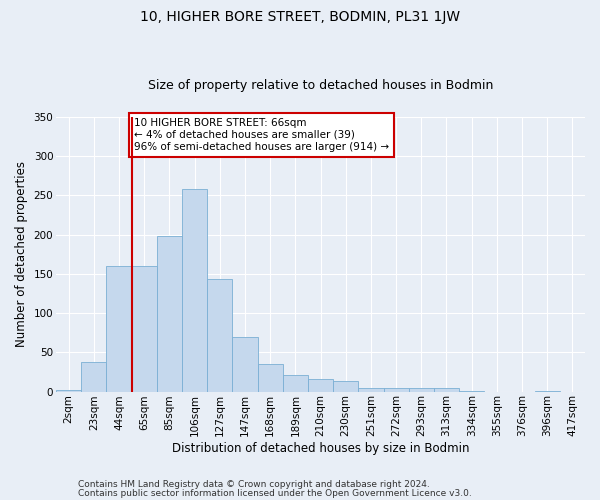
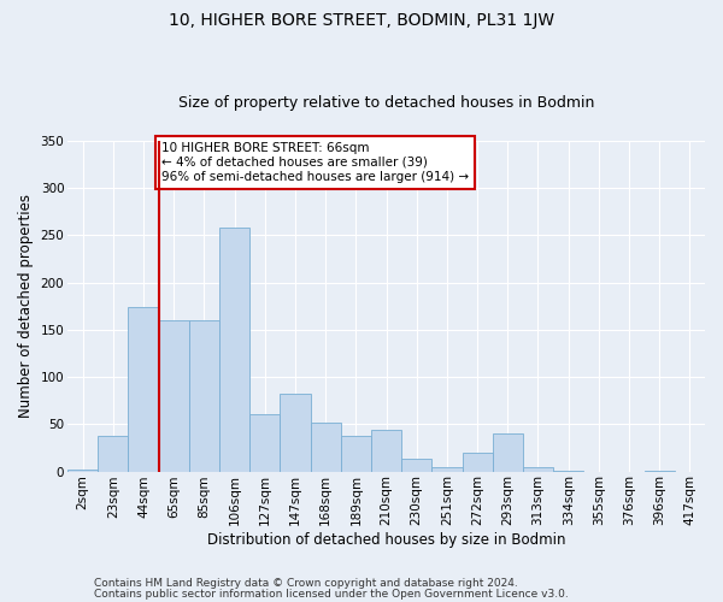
44sqm: 160 -> 174
85sqm: 198 -> 160
127sqm: 143 -> 60
147sqm: 70 -> 82
168sqm: 35 -> 52
189sqm: 21 -> 38
210sqm: 16 -> 44
272sqm: 5 -> 20
293sqm: 5 -> 40
